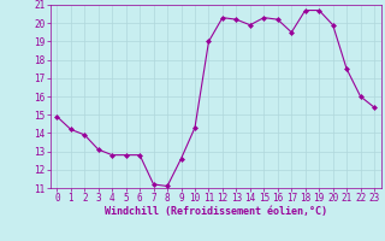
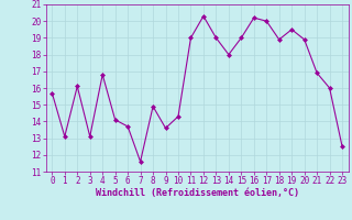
0: 14.9 -> 15.7
1: 14.2 -> 13.1
2: 13.9 -> 16.1
4: 12.8 -> 16.8
5: 12.8 -> 14.1
6: 12.8 -> 13.7
7: 11.2 -> 11.6
8: 11.1 -> 14.9
9: 12.6 -> 13.6
13: 20.2 -> 19.0
14: 19.9 -> 18.0
15: 20.3 -> 19.0
17: 19.5 -> 20.0
18: 20.7 -> 18.9
19: 20.7 -> 19.5
20: 19.9 -> 18.9
21: 17.5 -> 16.9
23: 15.4 -> 12.5
